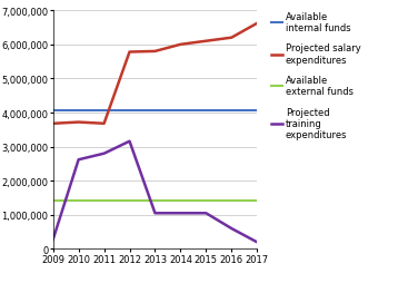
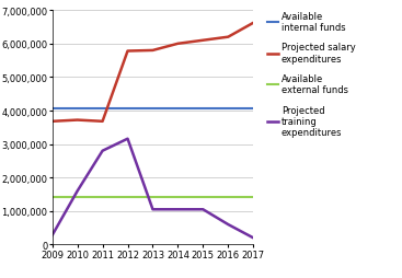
Projected training expenditures/2010: 2,620,000 -> 1,600,000
